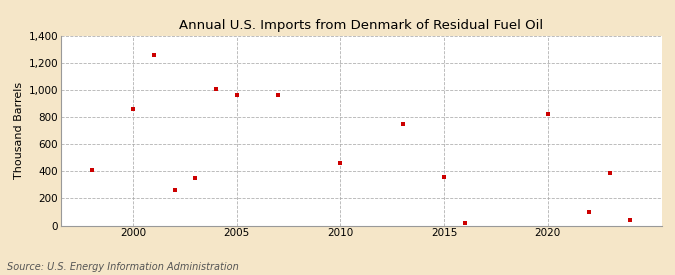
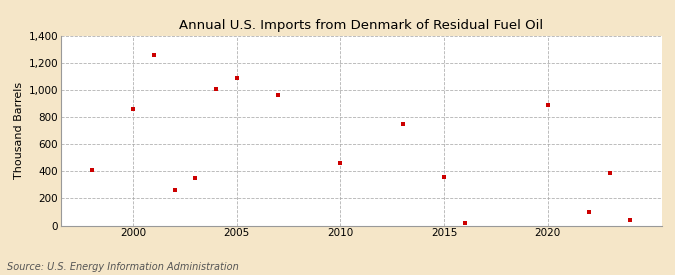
2005: 960 -> 1,090
2020: 820 -> 890
